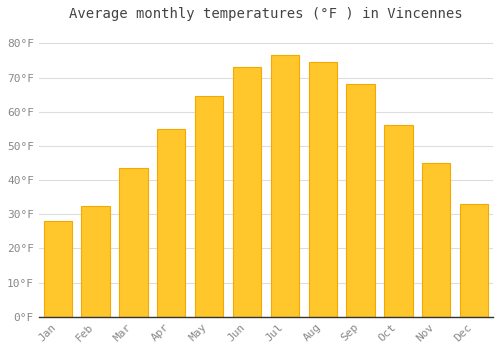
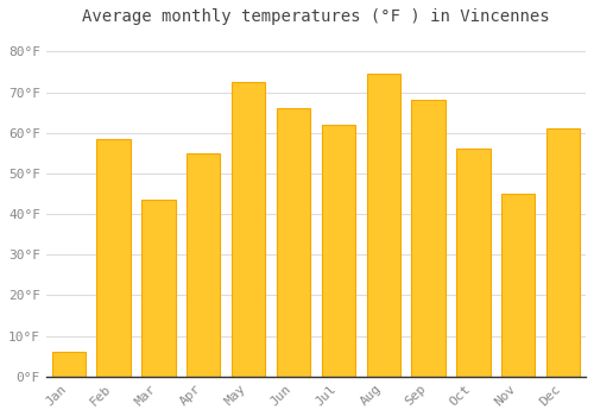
Jan: 28.0°F -> 6.0°F
Feb: 32.5°F -> 58.5°F
May: 64.5°F -> 72.5°F
Jun: 73.0°F -> 66.0°F
Jul: 76.5°F -> 62.0°F
Dec: 33.0°F -> 61.0°F
